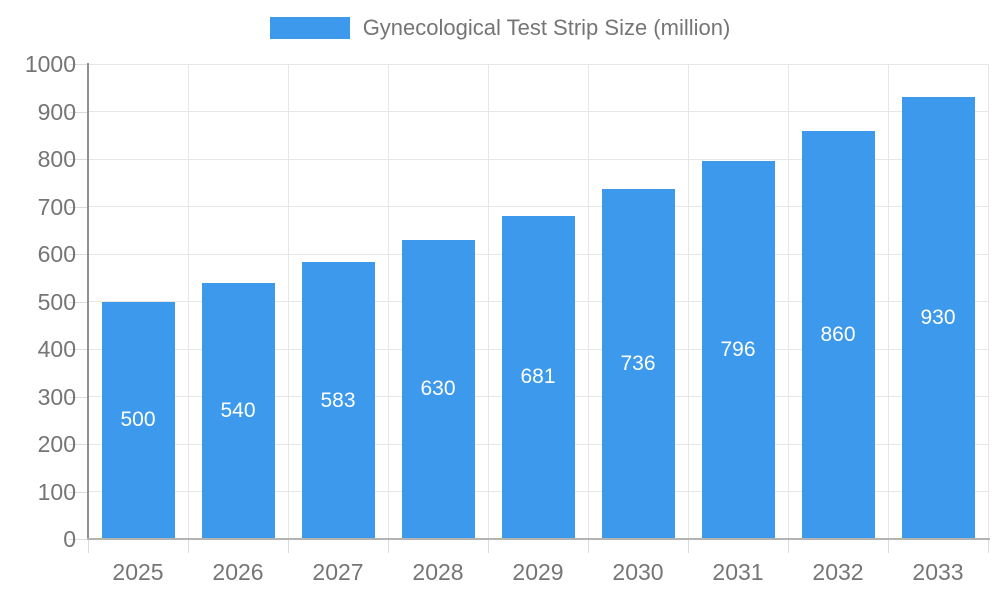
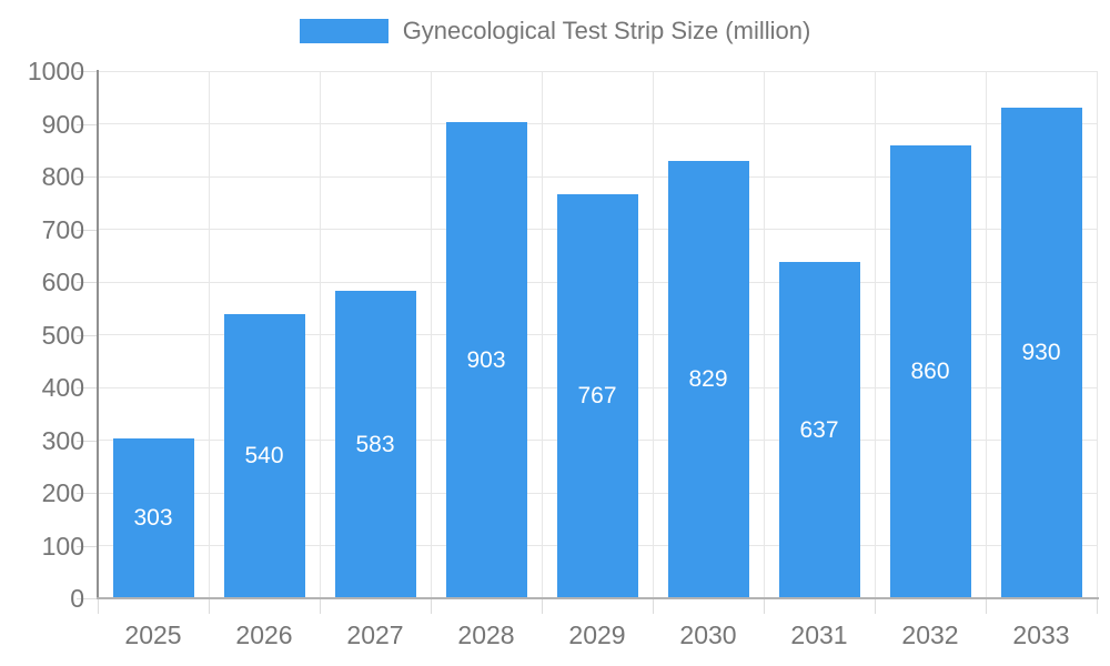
2025: 500 -> 303
2028: 630 -> 903
2029: 681 -> 767
2030: 736 -> 829
2031: 796 -> 637
